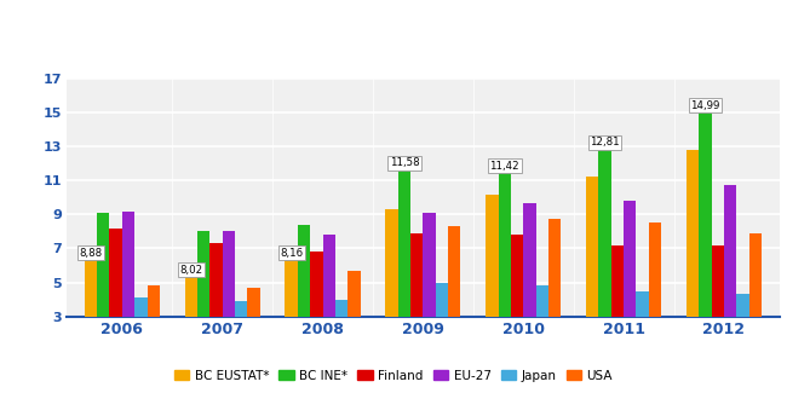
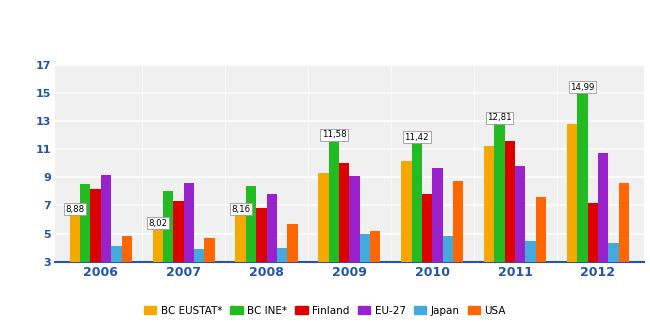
BC INE*/2006: 9.1 -> 8.5
EU-27/2007: 8.0 -> 8.6
Finland/2009: 7.9 -> 10.0
USA/2009: 8.3 -> 5.2
Finland/2011: 7.2 -> 11.6
USA/2011: 8.6 -> 7.6
USA/2012: 7.9 -> 8.6
